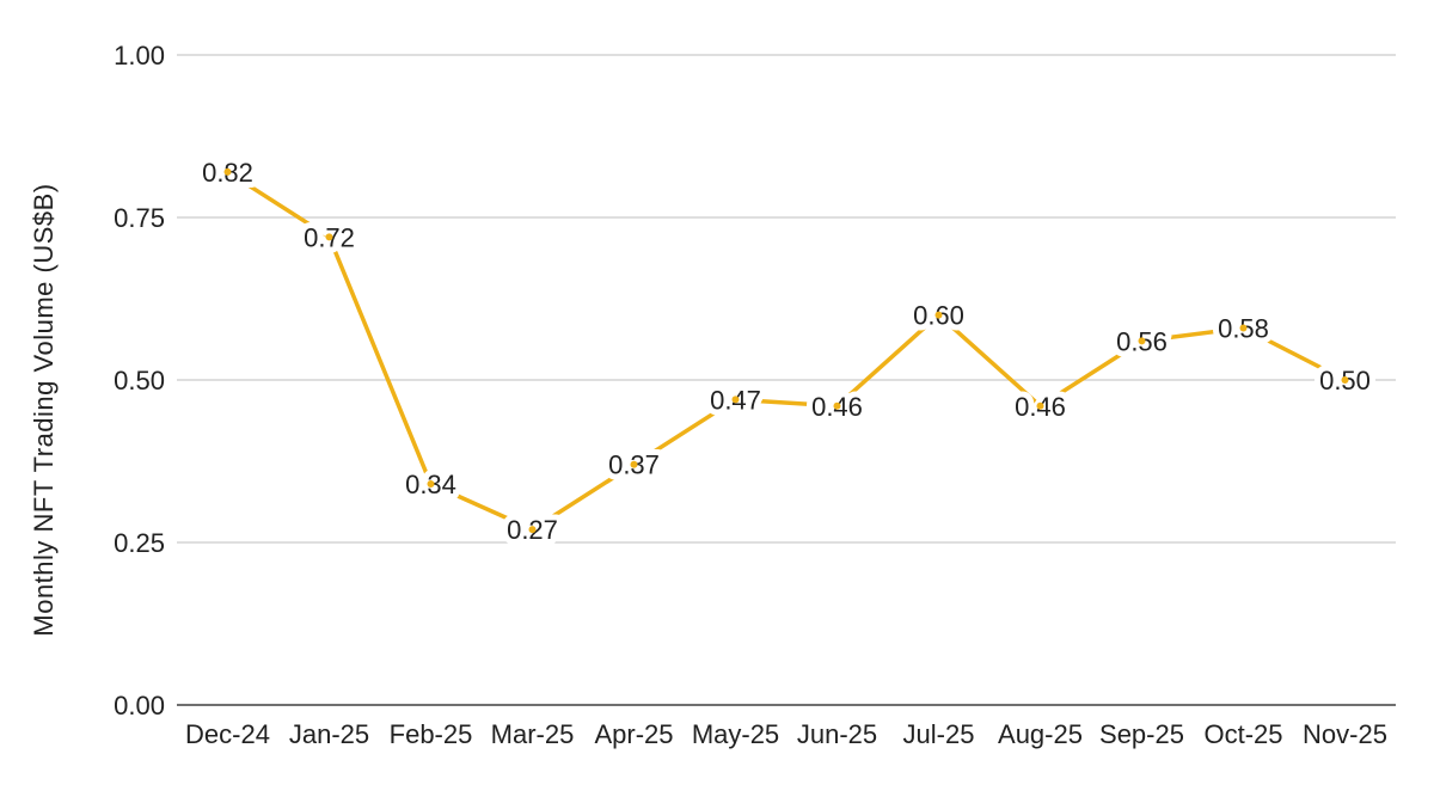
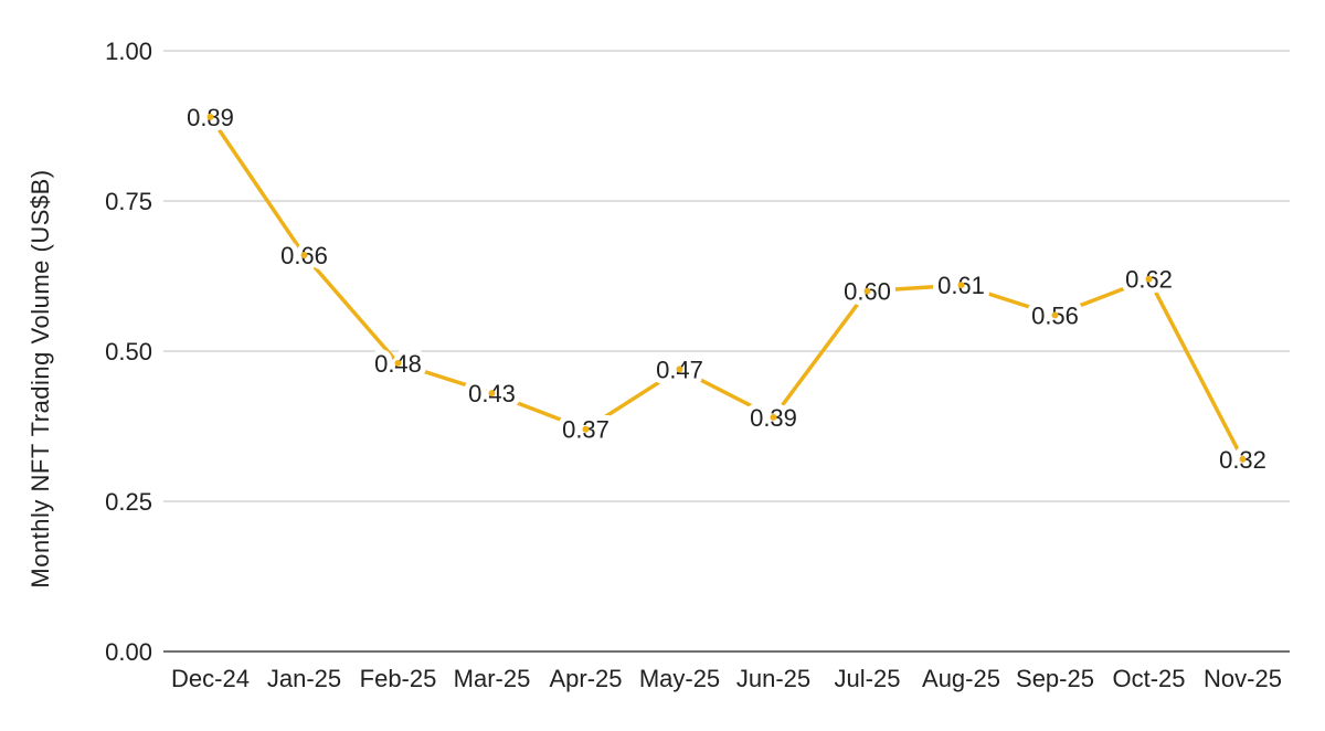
Dec-24: 0.82 -> 0.89
Jan-25: 0.72 -> 0.66
Feb-25: 0.34 -> 0.48
Mar-25: 0.27 -> 0.43
Jun-25: 0.46 -> 0.39
Aug-25: 0.46 -> 0.61
Oct-25: 0.58 -> 0.62
Nov-25: 0.50 -> 0.32
